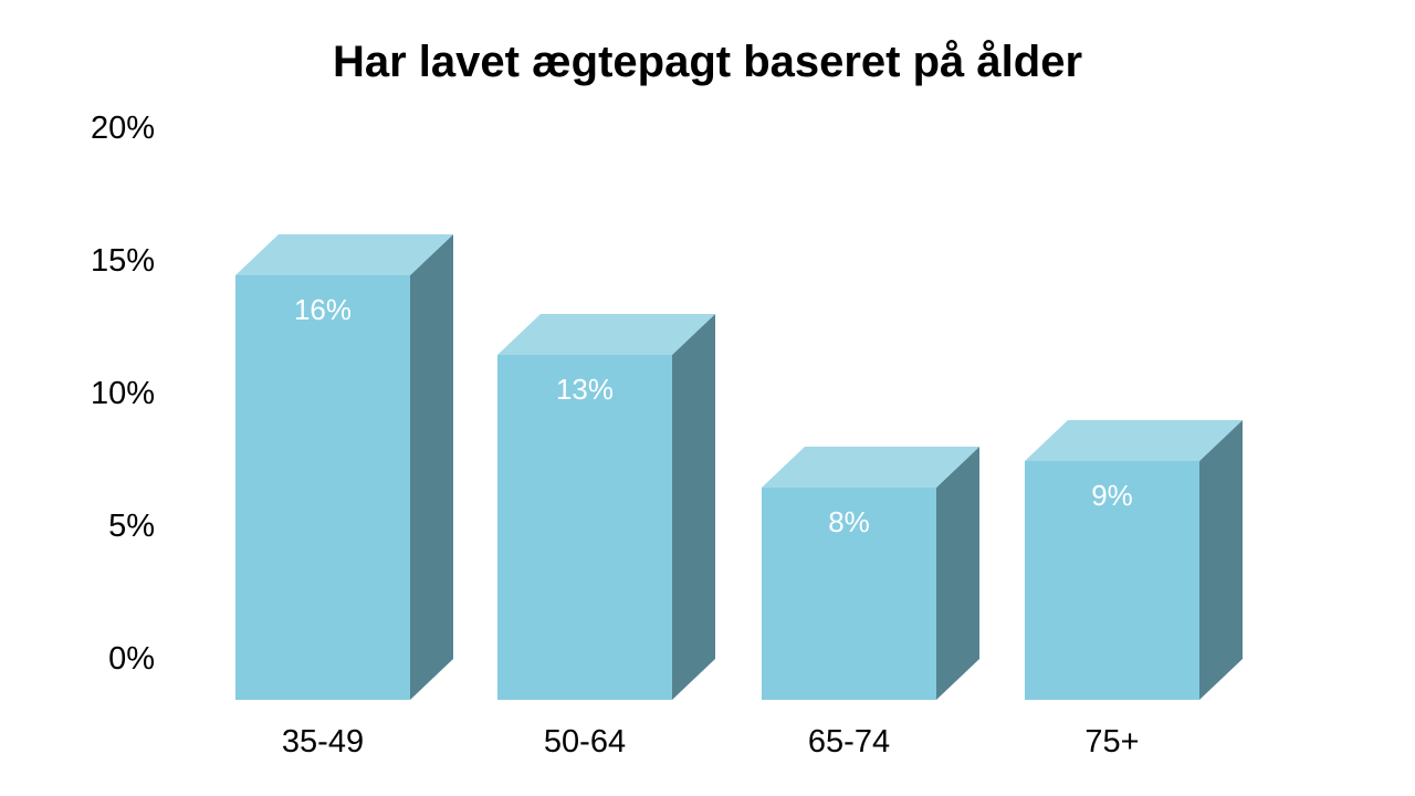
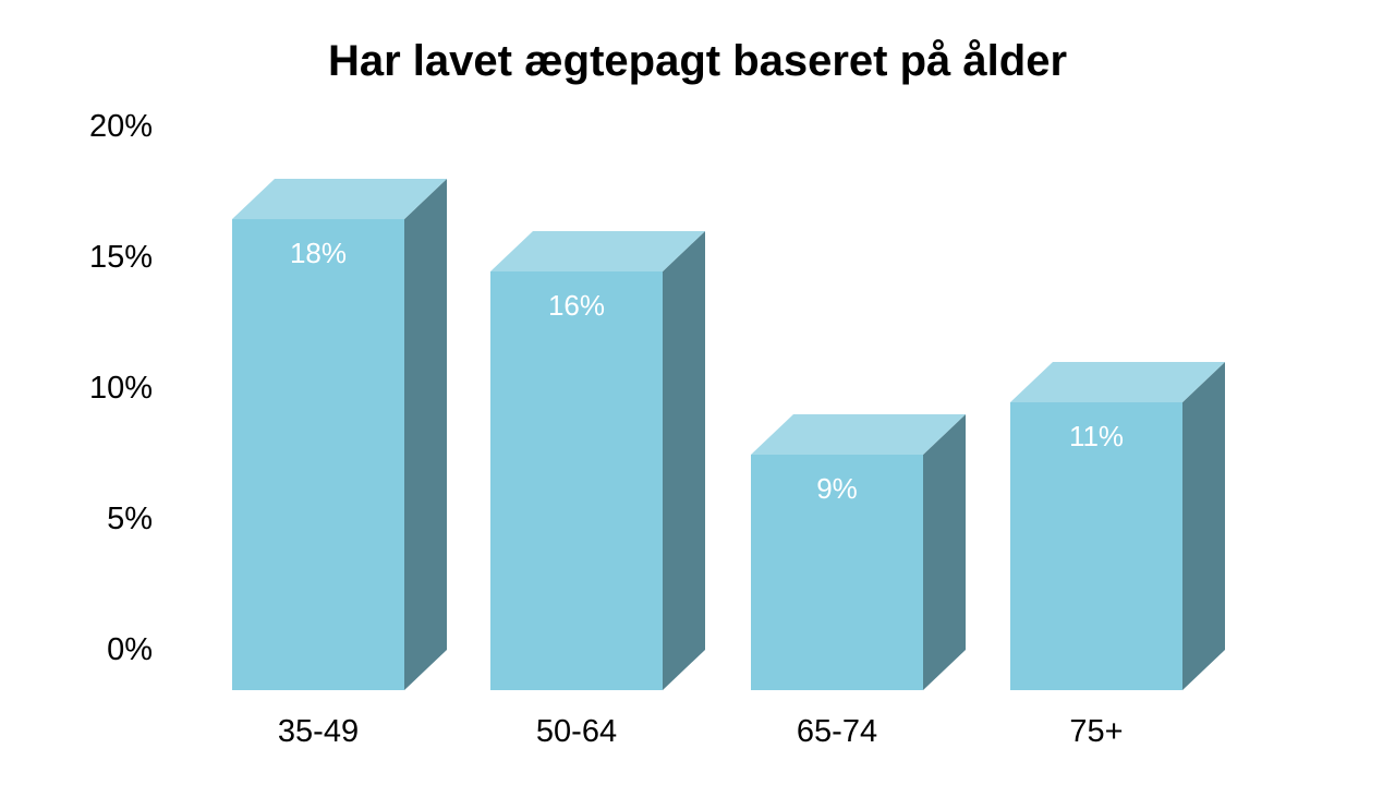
35-49: 16% -> 18%
50-64: 13% -> 16%
65-74: 8% -> 9%
75+: 9% -> 11%
